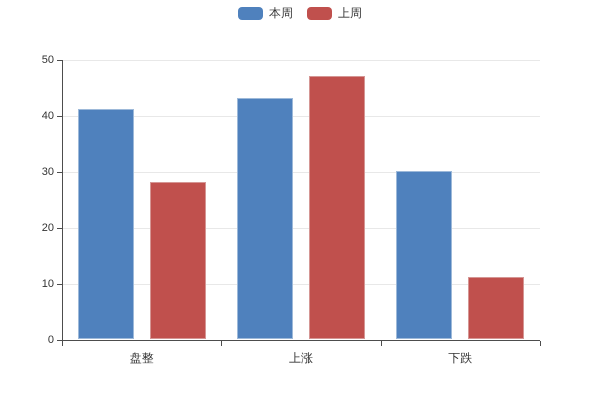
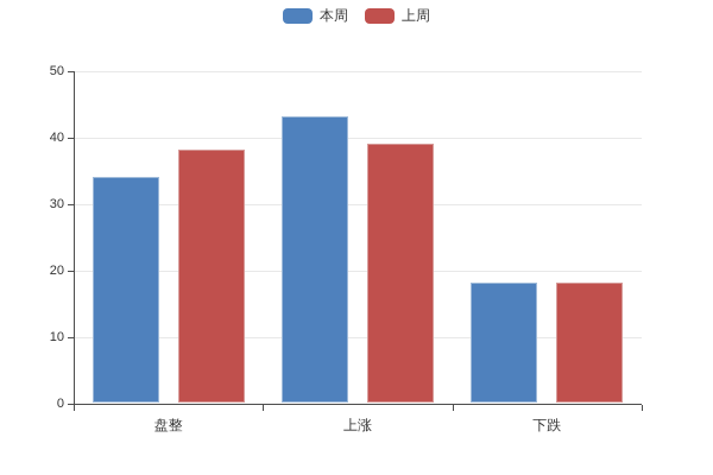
本周/盘整: 41 -> 34
上周/盘整: 28 -> 38
上周/上涨: 47 -> 39
本周/下跌: 30 -> 18
上周/下跌: 11 -> 18
